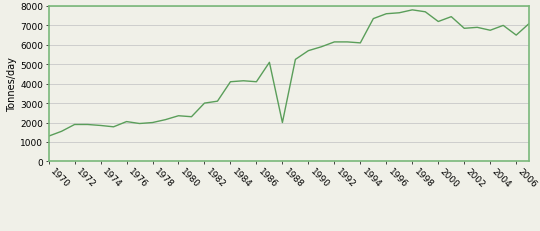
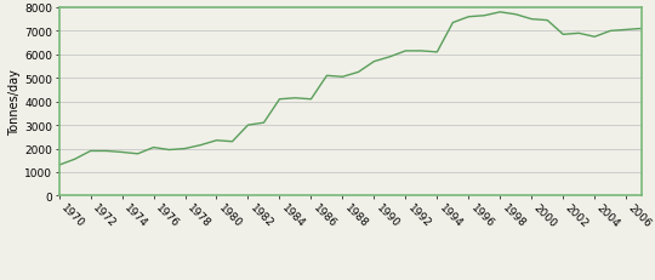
1988: 2000 -> 5000
2000: 7200 -> 7500
2006: 6500 -> 7000
